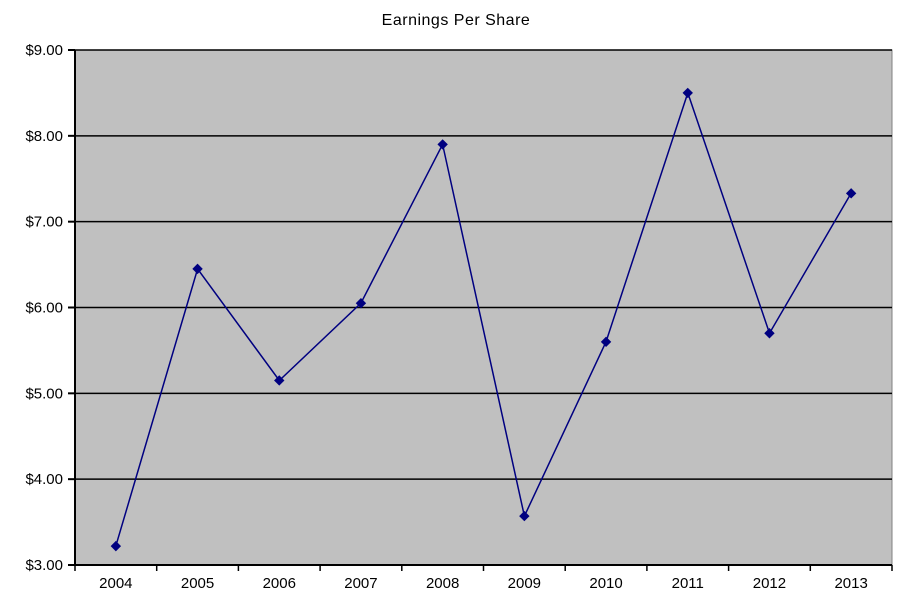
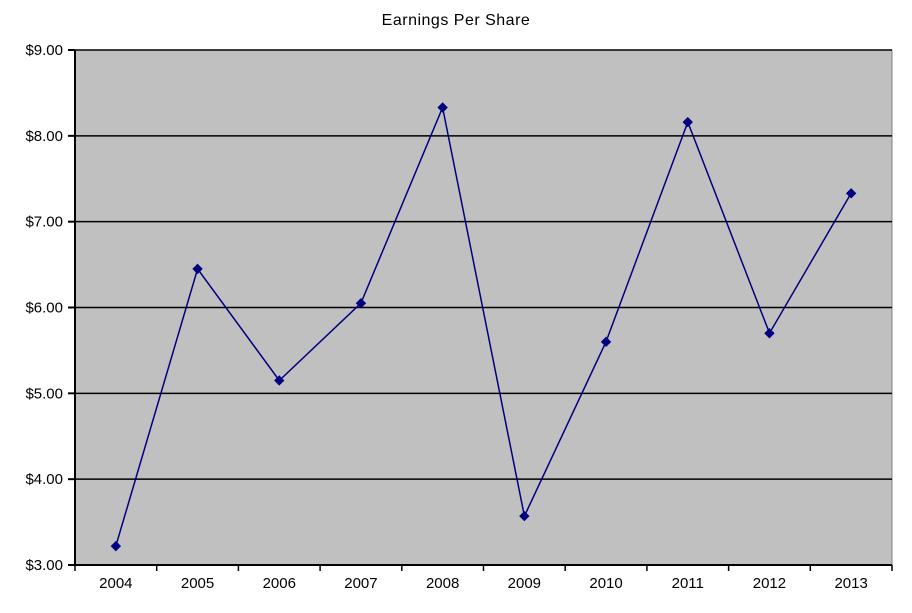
2008: $7.9 -> $8.3
2011: $8.5 -> $8.2
